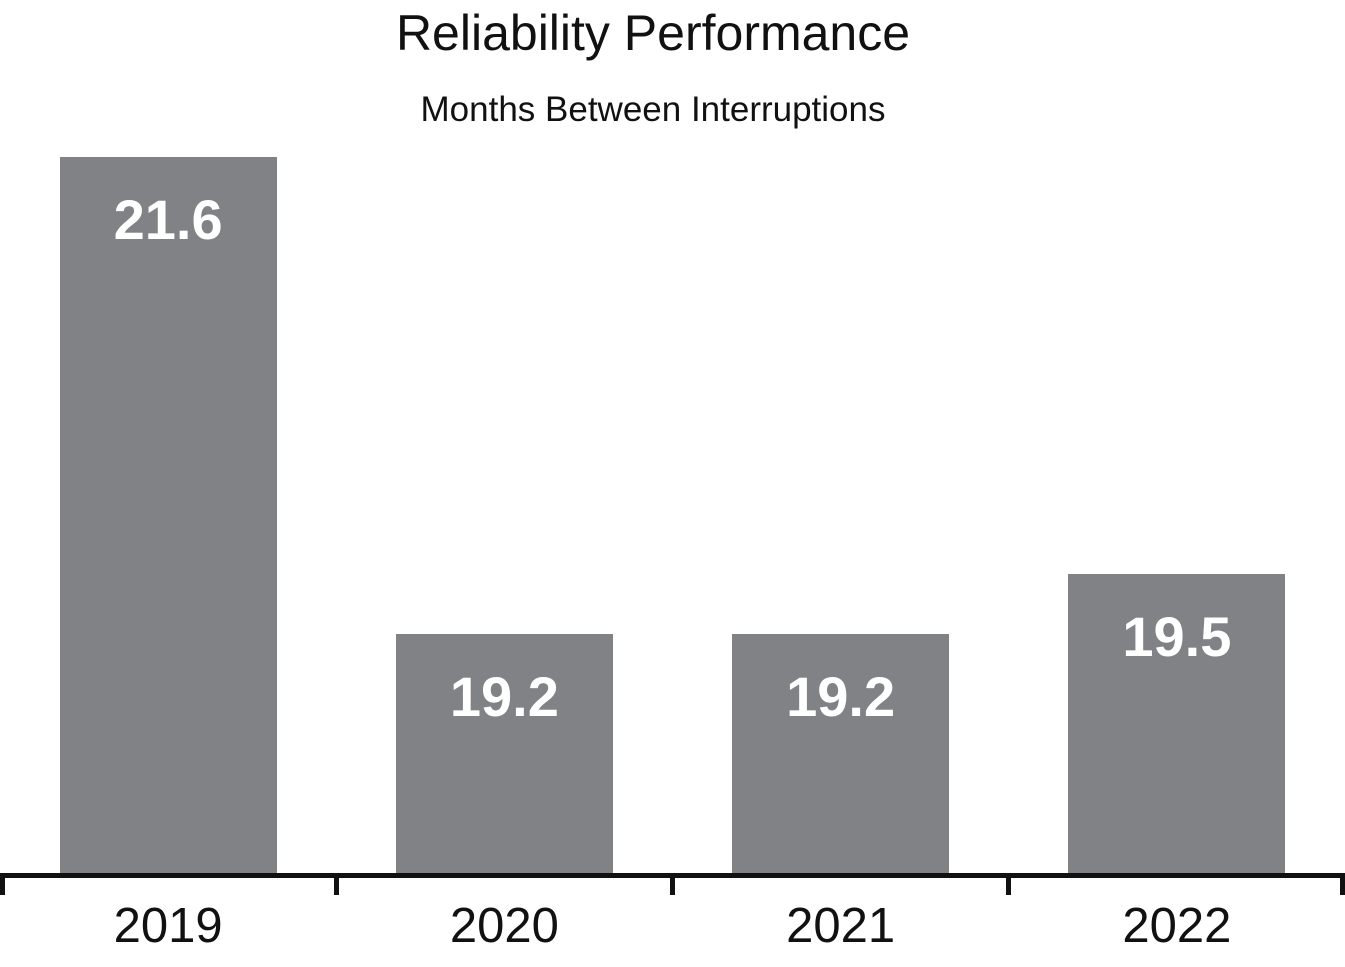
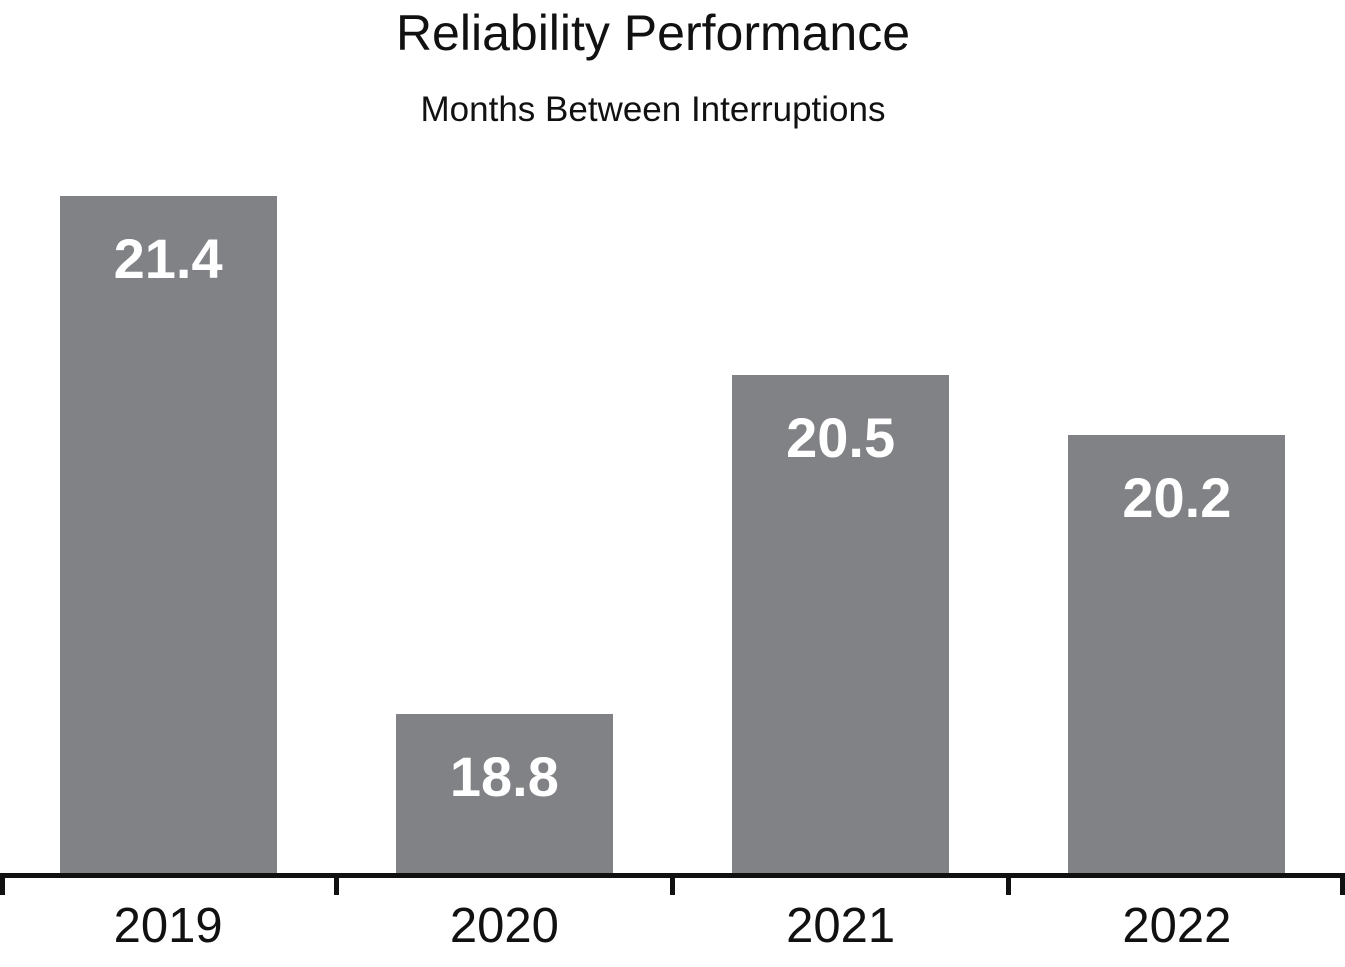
2019: 21.6 -> 21.4
2020: 19.2 -> 18.8
2021: 19.2 -> 20.5
2022: 19.5 -> 20.2
